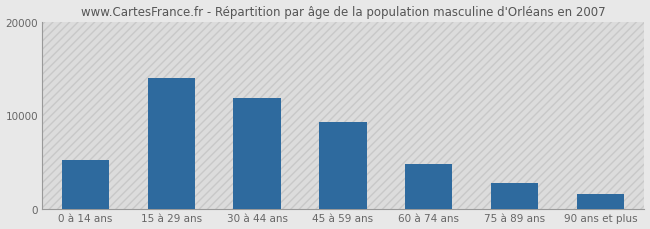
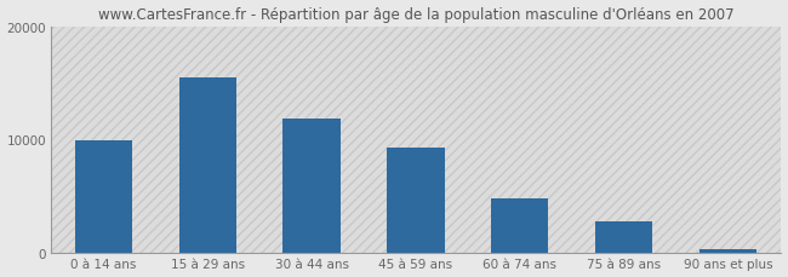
0 à 14 ans: 5200 -> 10000
15 à 29 ans: 14000 -> 15500
90 ans et plus: 1600 -> 400
